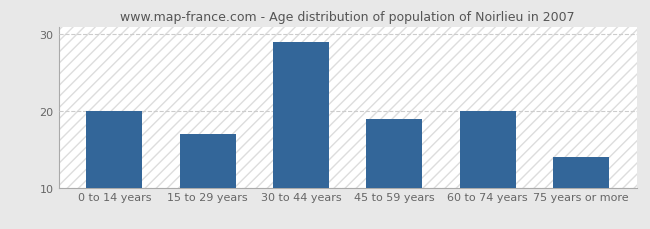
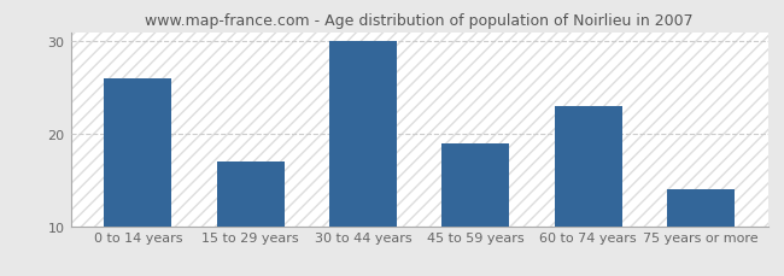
0 to 14 years: 20 -> 26
30 to 44 years: 29 -> 30
60 to 74 years: 20 -> 23
